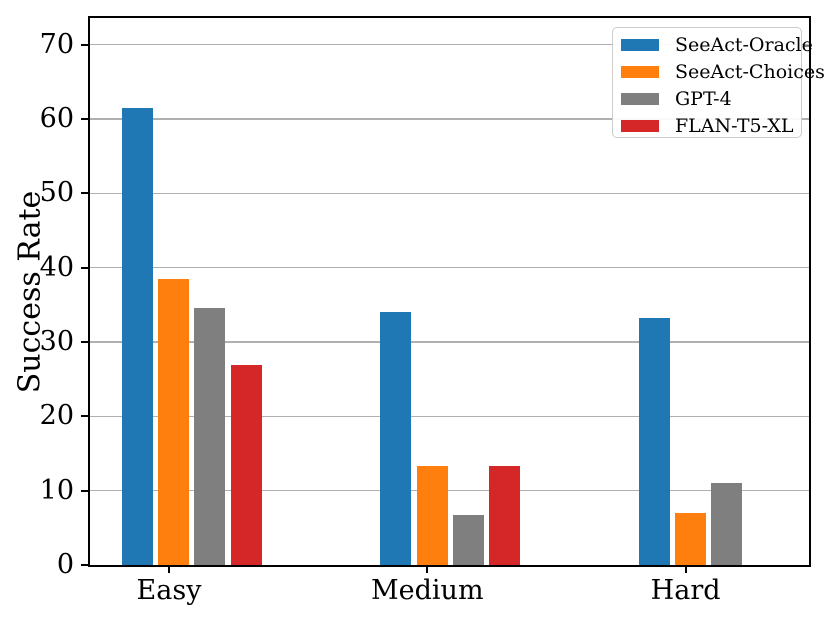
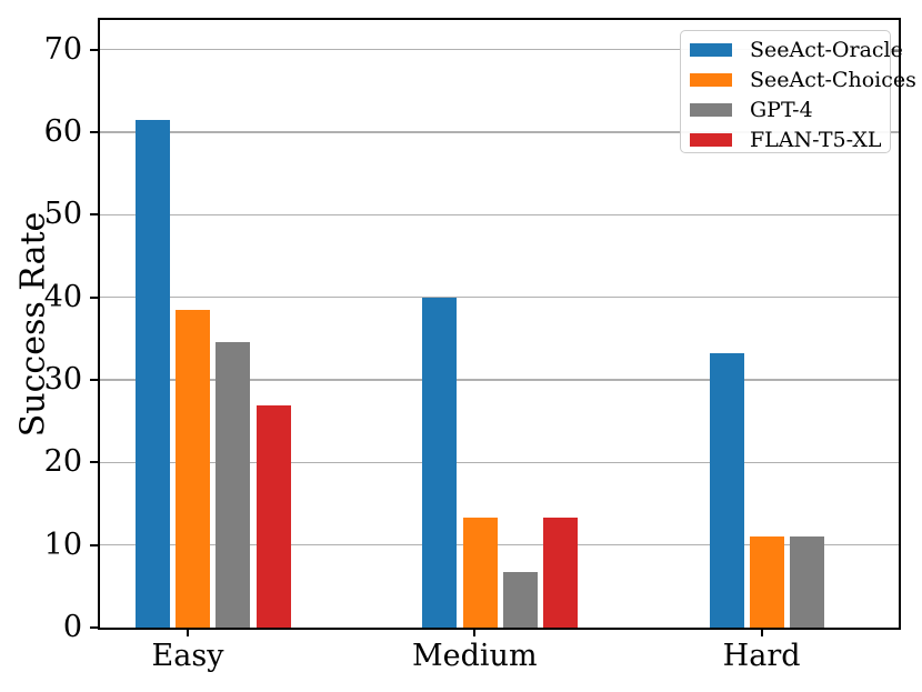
SeeAct-Oracle/Medium: 34 -> 40
SeeAct-Choices/Hard: 7 -> 11
